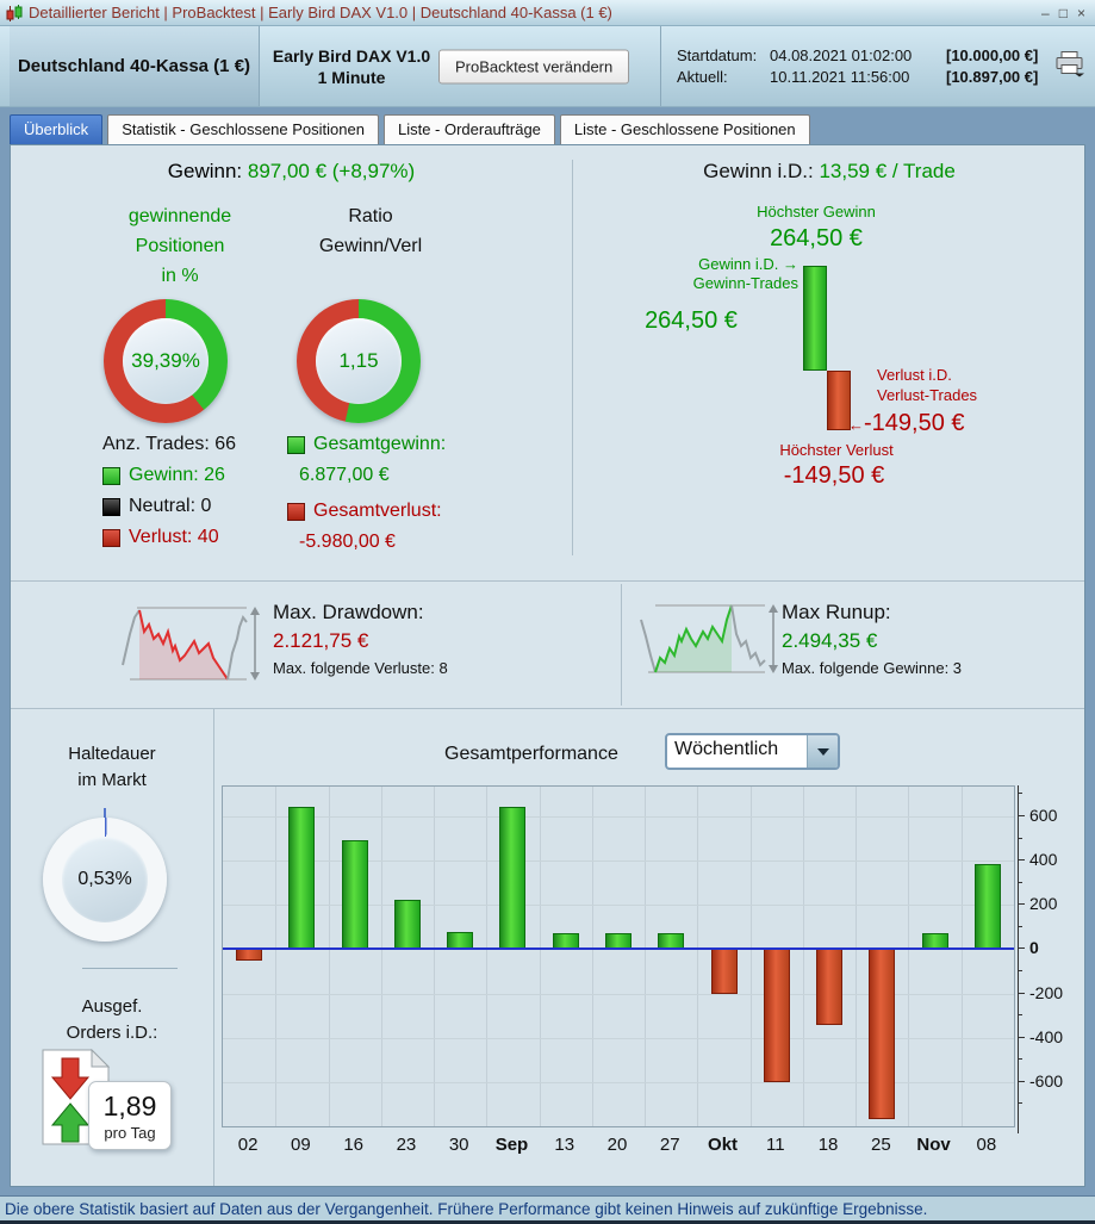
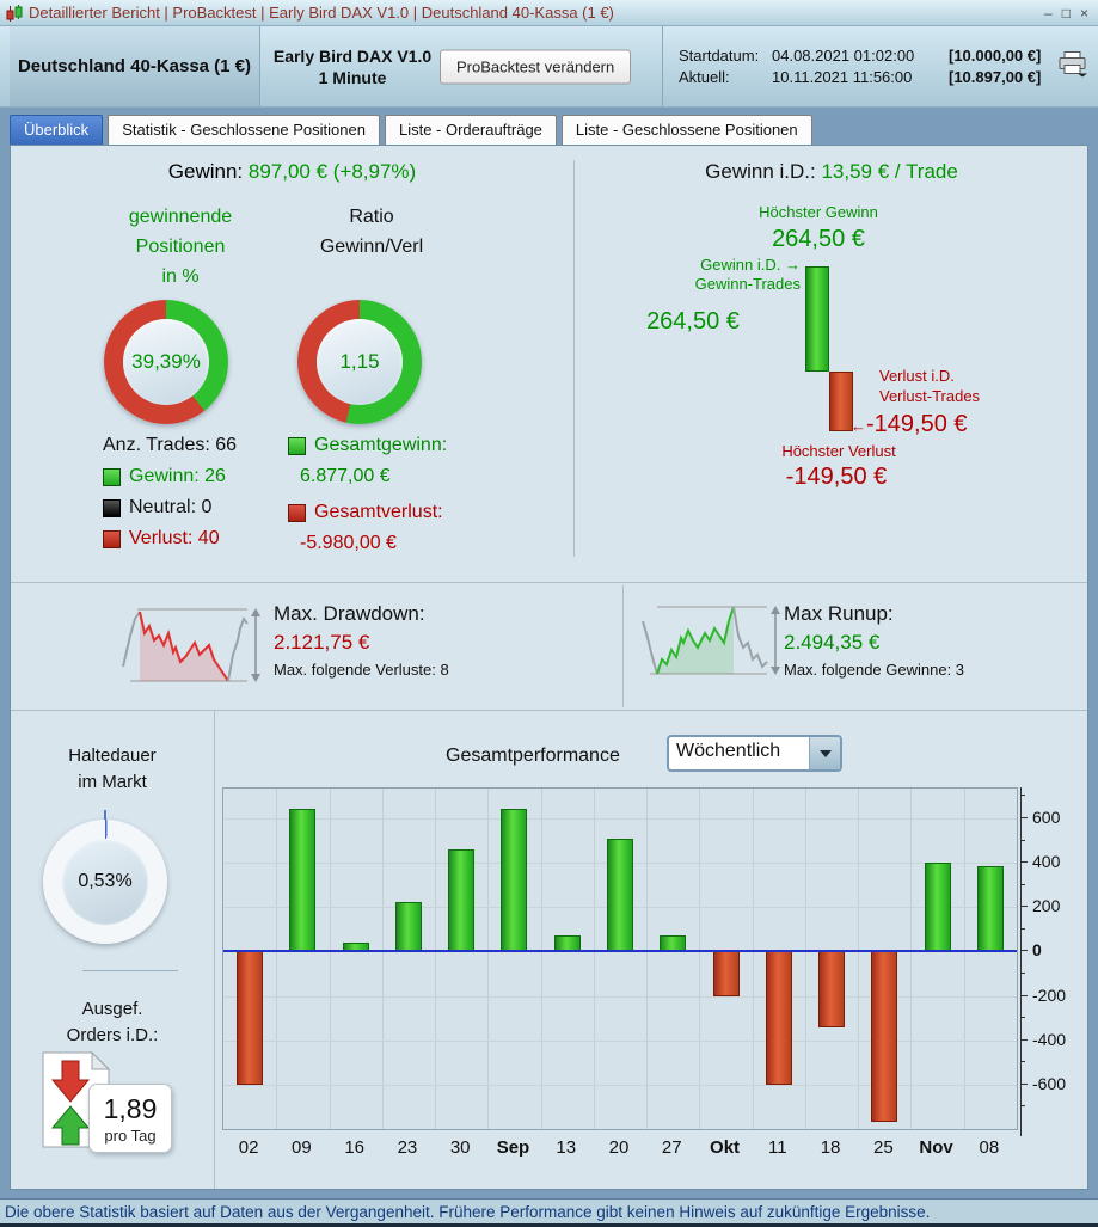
02: -50 -> -600
16: 490 -> 40
30: 80 -> 460
20: 70 -> 510
Nov: 80 -> 400
